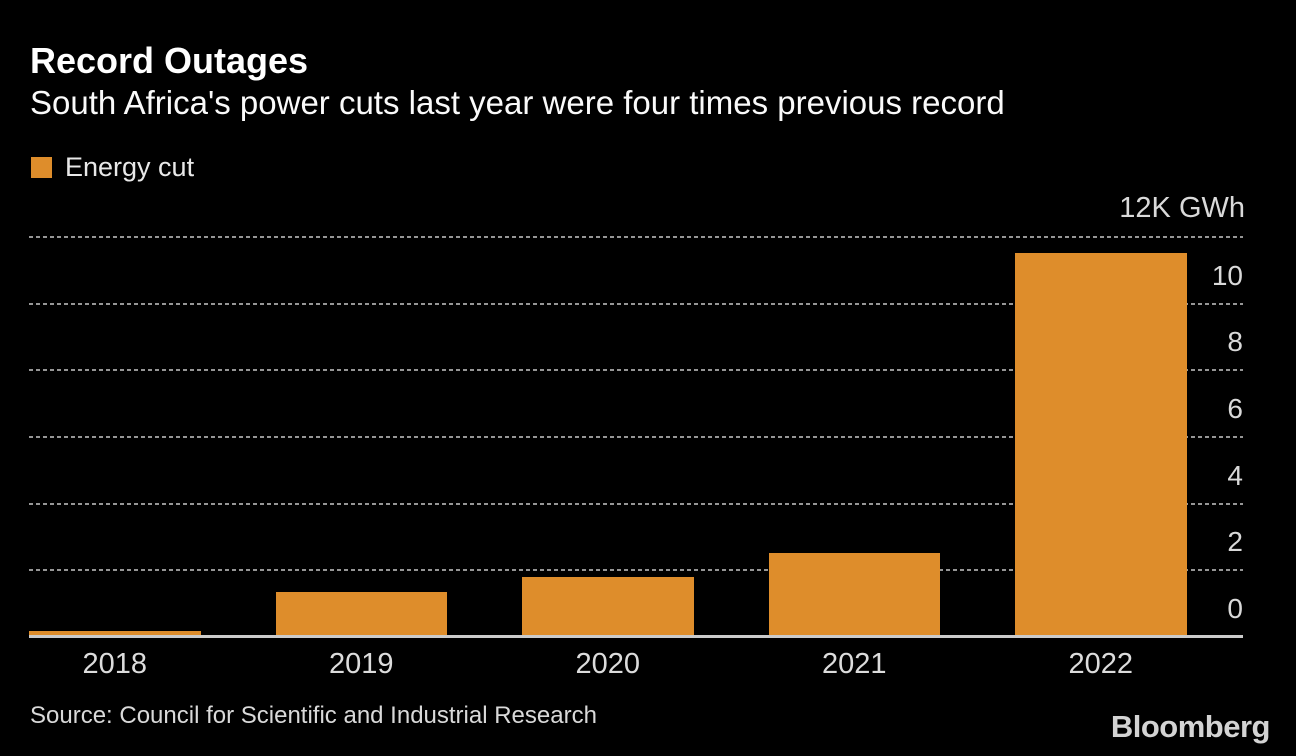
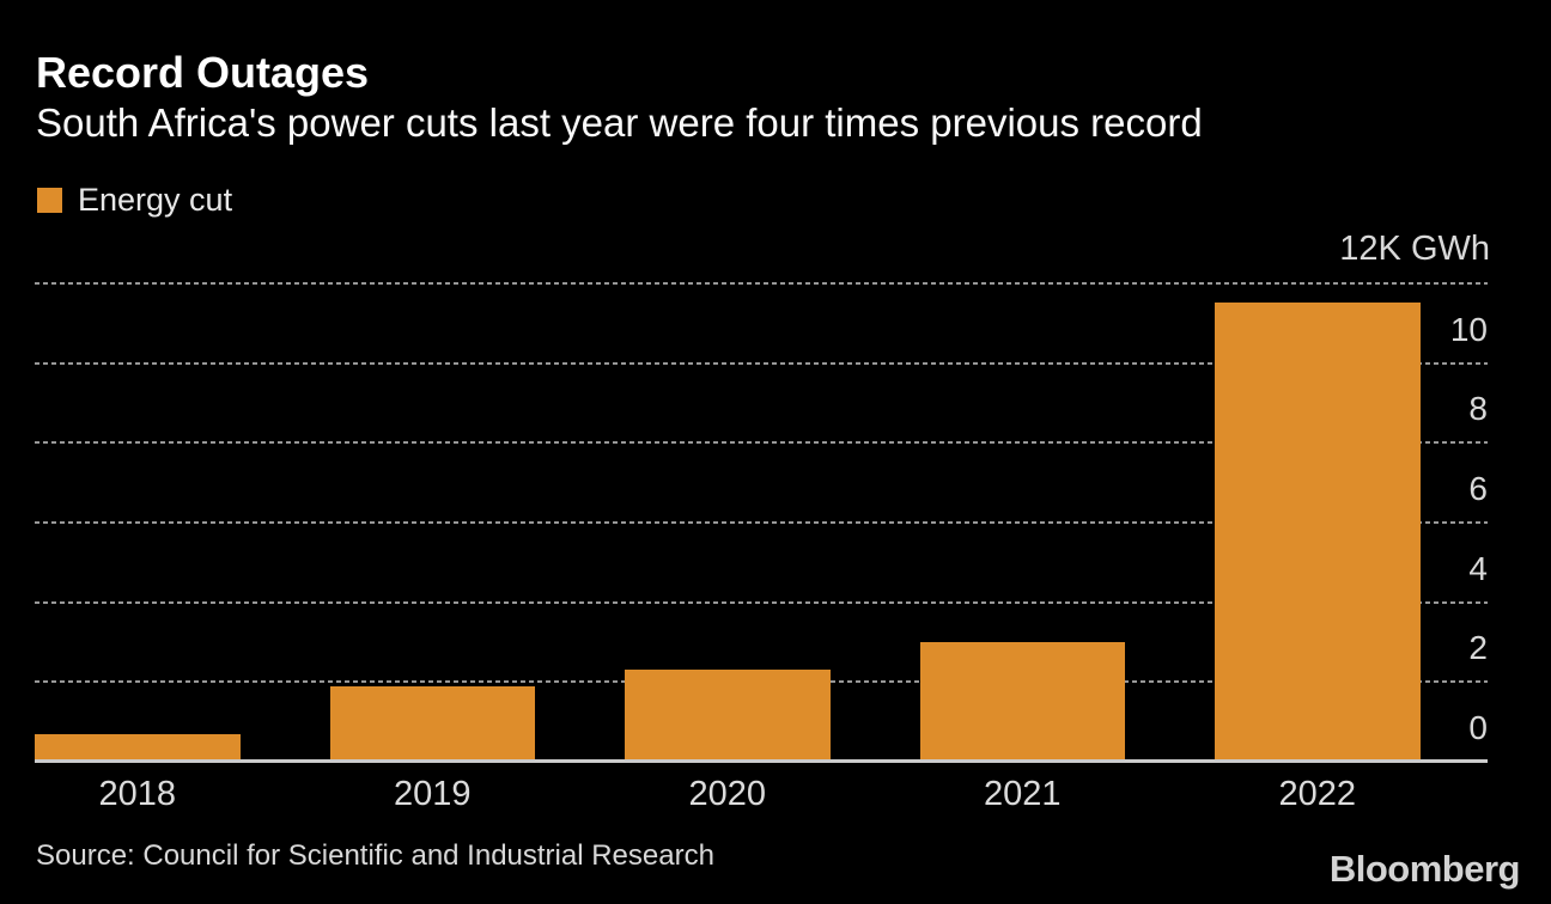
2018: 0.2 -> 0.7
2019: 1.4 -> 1.9
2020: 1.8 -> 2.3
2021: 2.5 -> 3.0
